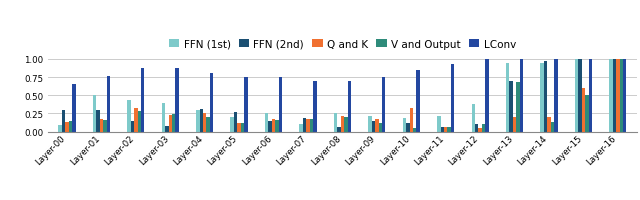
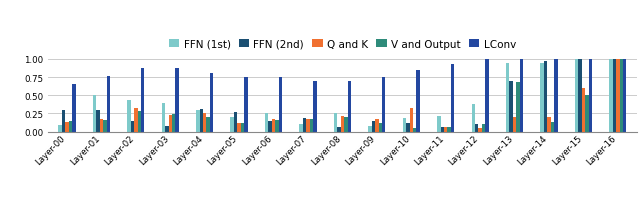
FFN (1st)/Layer-09: 0.22 -> 0.08
